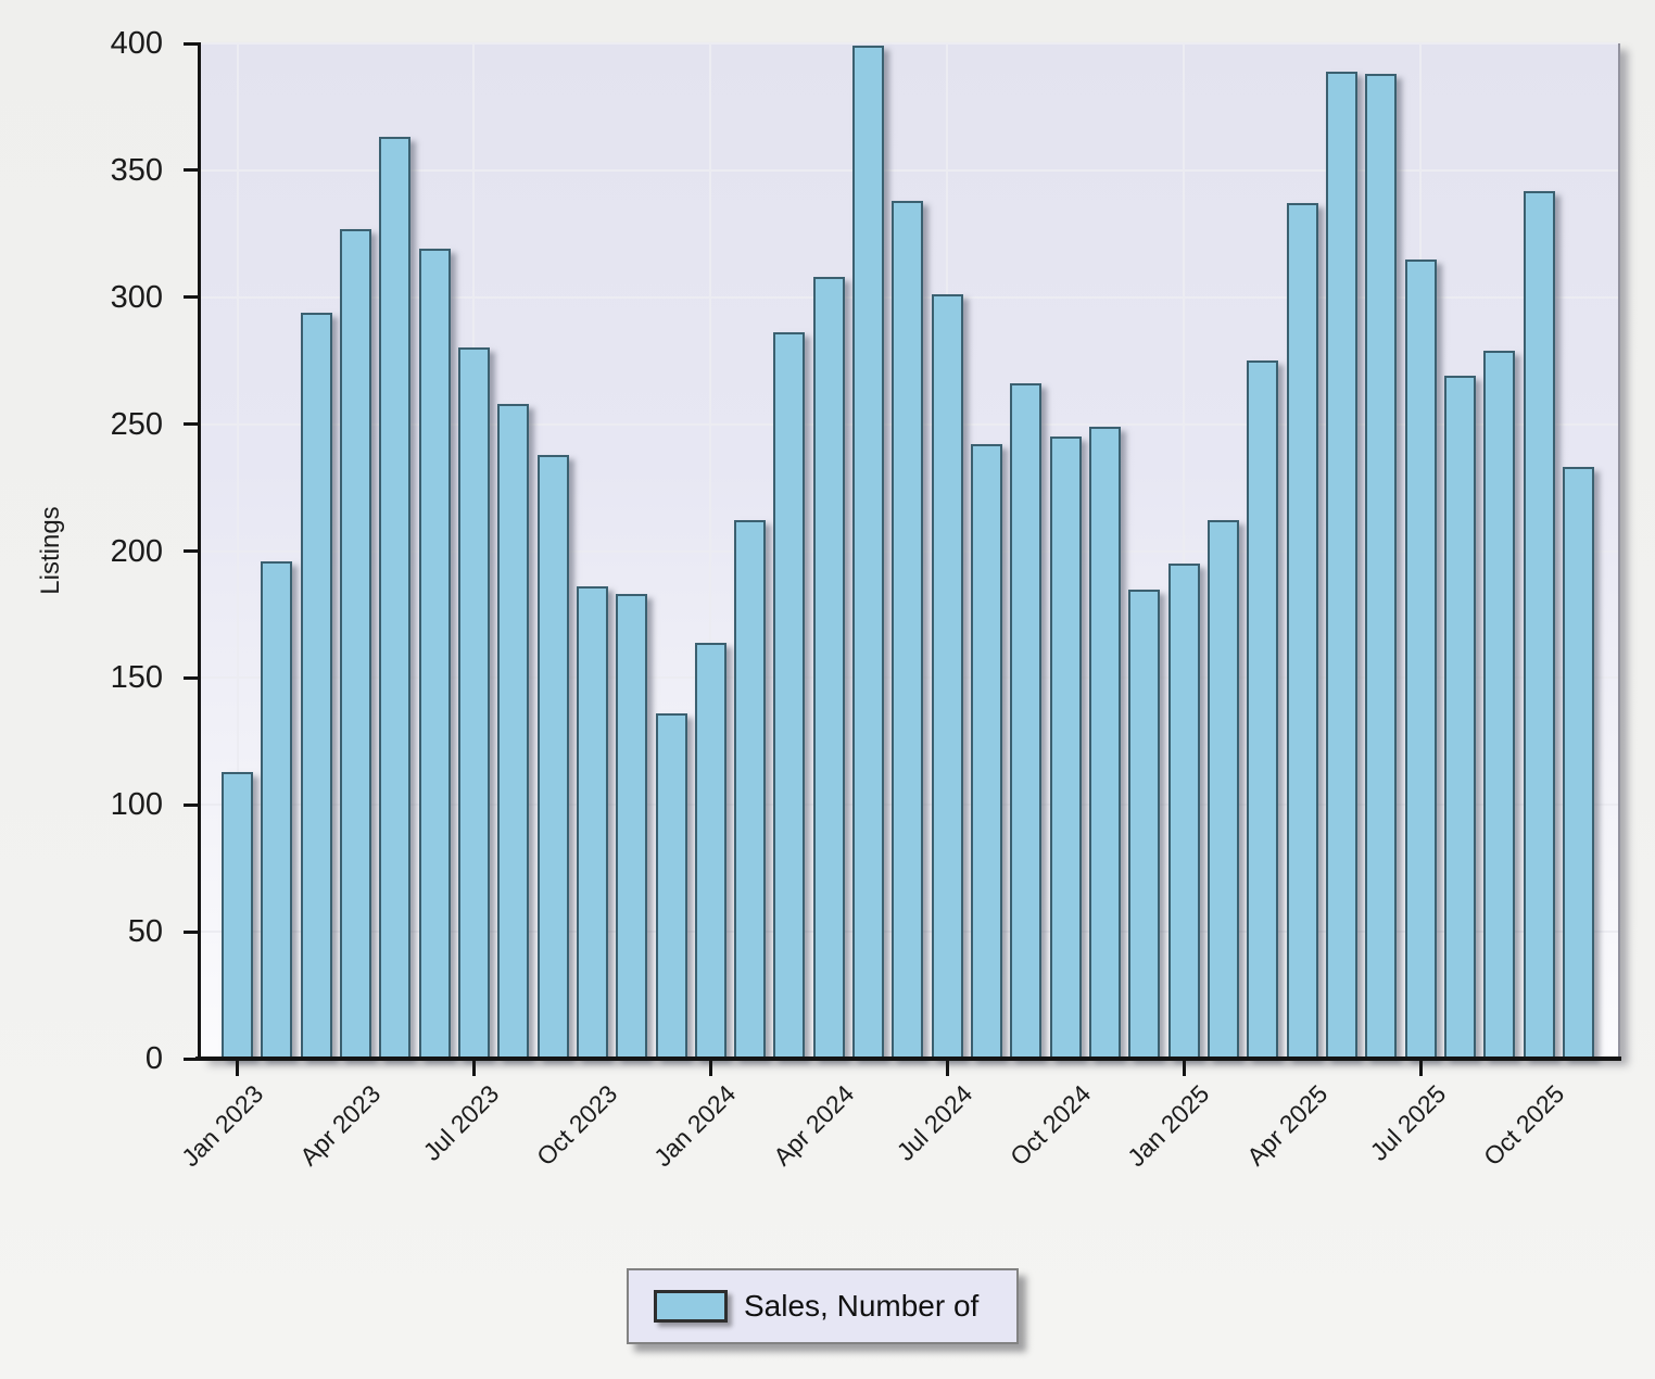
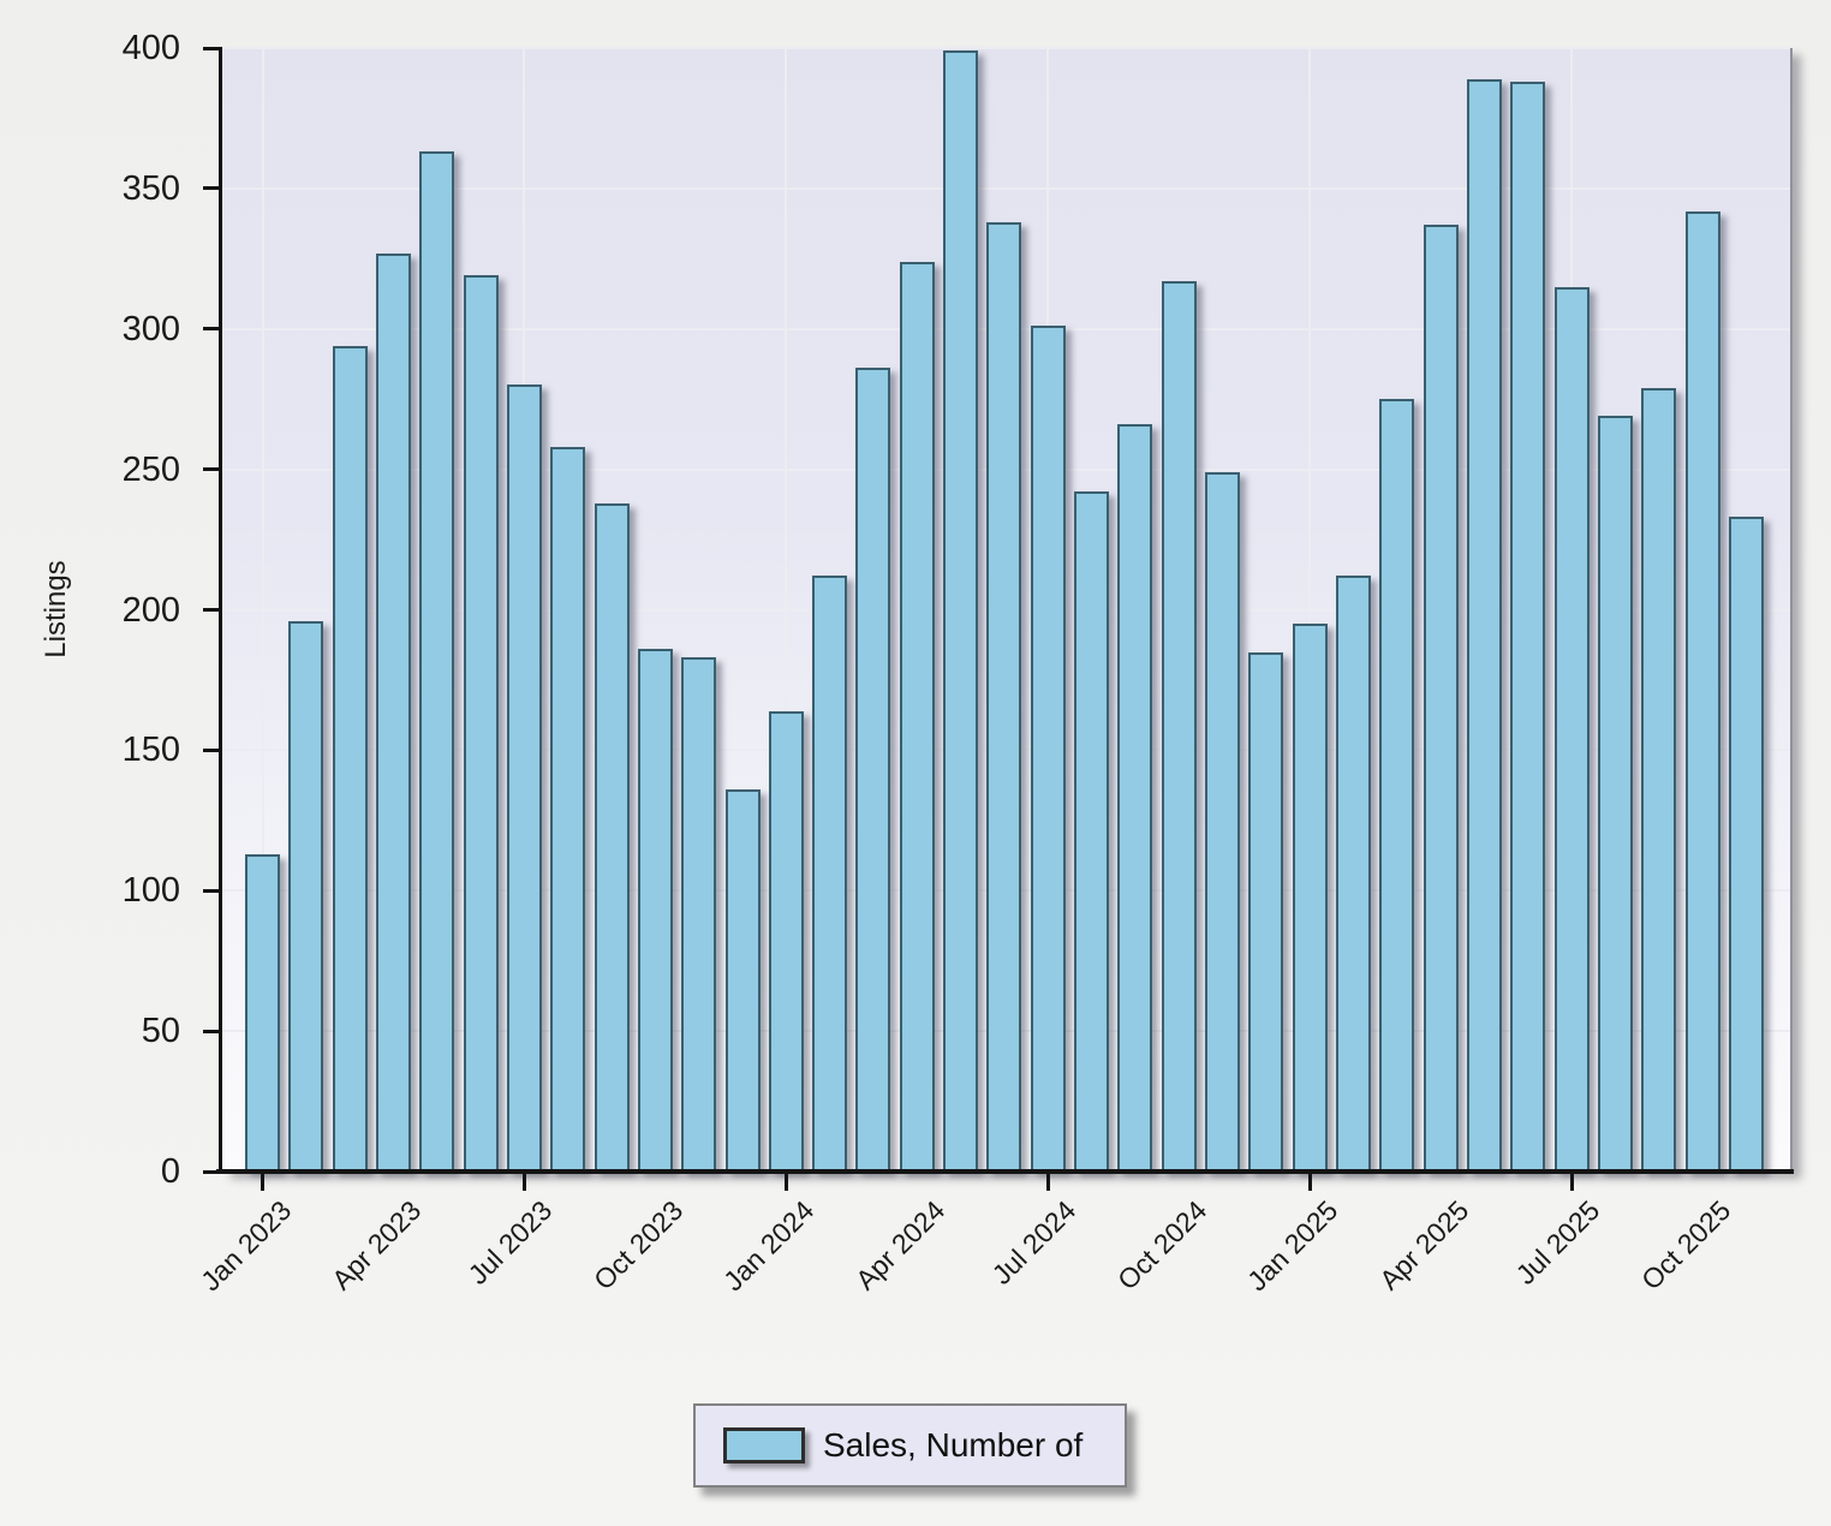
Apr 2024: 308 -> 324
Oct 2024: 245 -> 317
